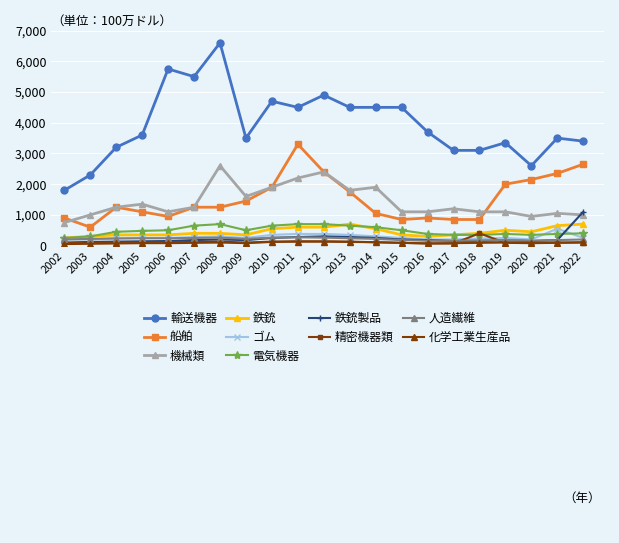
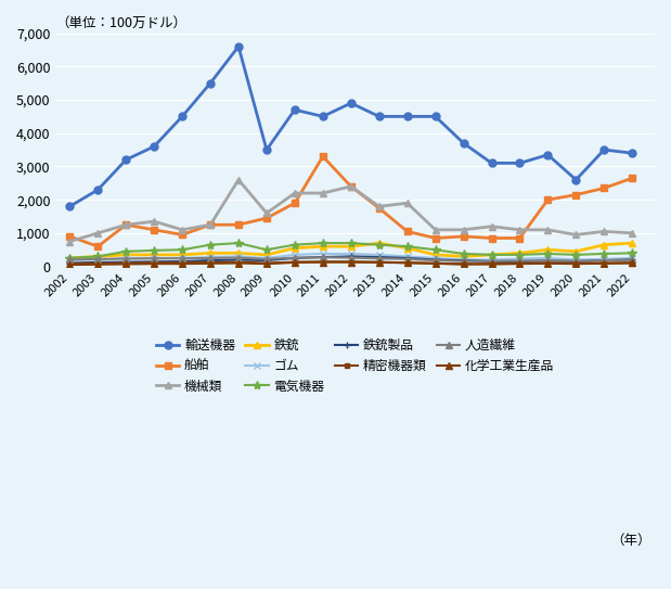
輸送機器/2006: 5,750 -> 4,500
機械類/2010: 1,900 -> 2,200
精密機器類/2018: 400 -> 80
ゴム/2021: 550 -> 220
鉄銃製品/2022: 1,100 -> 200
